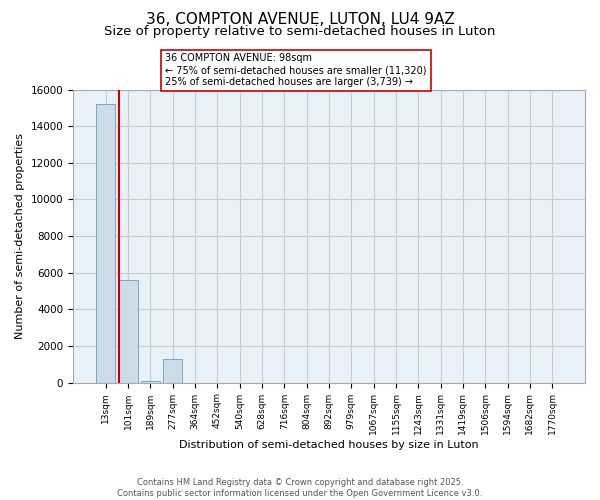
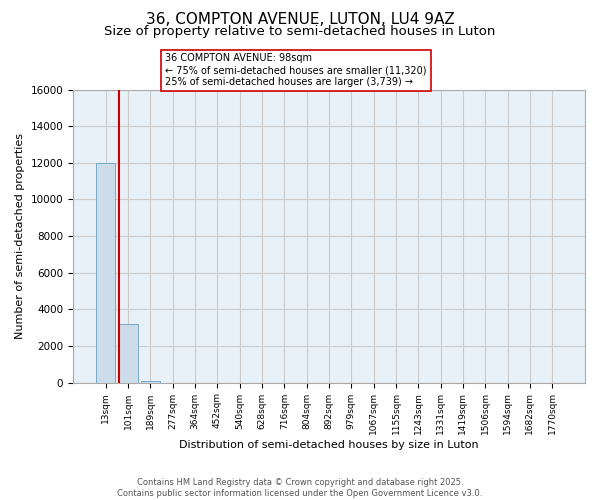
13sqm: 15200 -> 12000
101sqm: 5600 -> 3200
277sqm: 1300 -> 0
